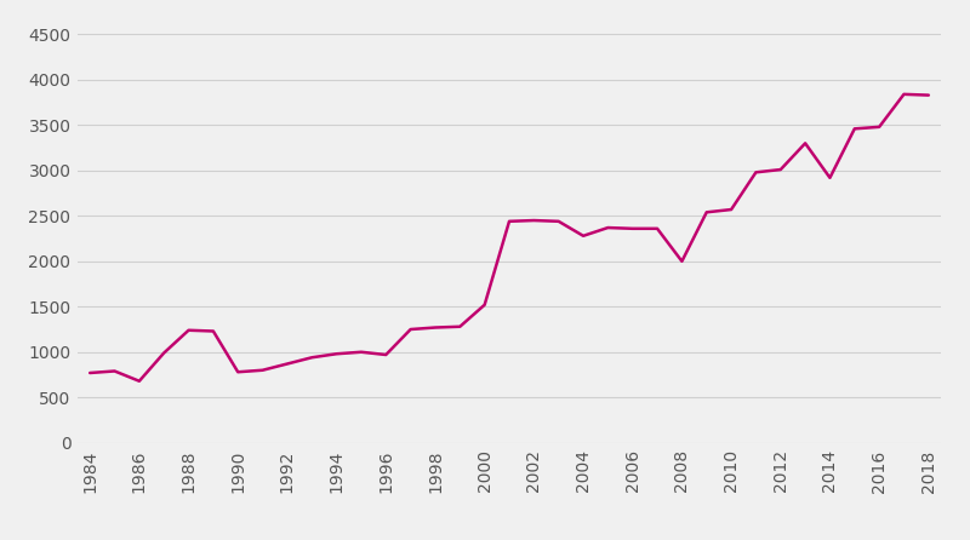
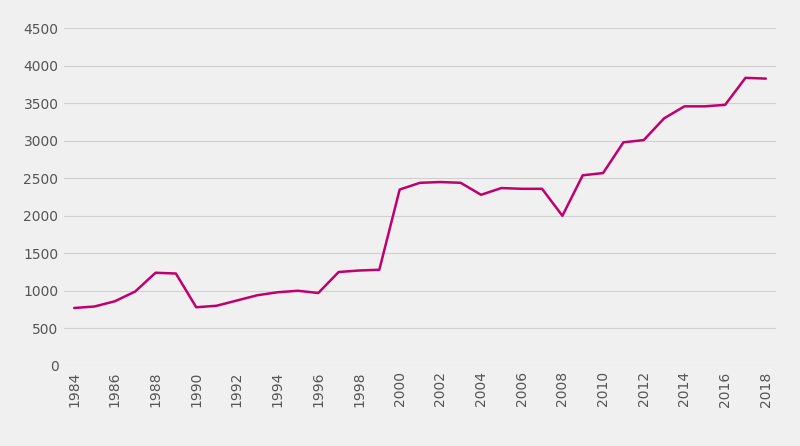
1986: 680 -> 860
2000: 1520 -> 2350
2014: 2920 -> 3460
